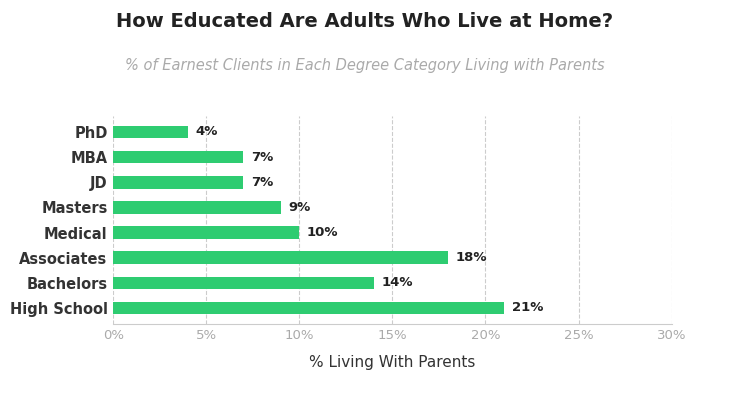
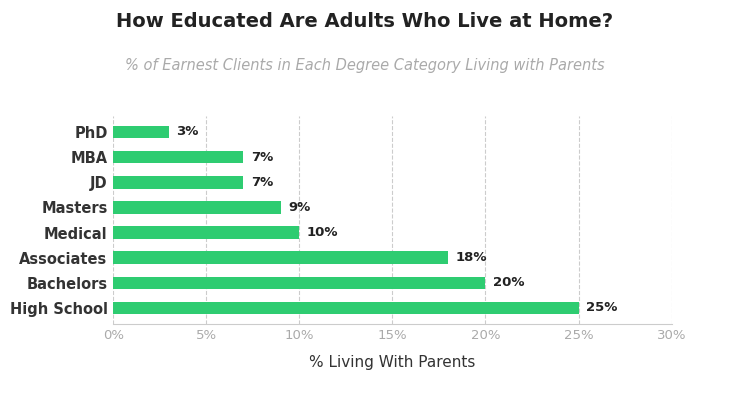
PhD: 4% -> 3%
Bachelors: 14% -> 20%
High School: 21% -> 25%
